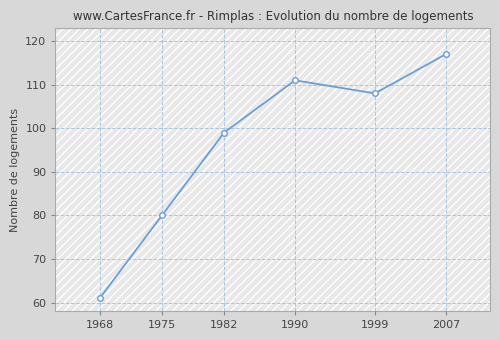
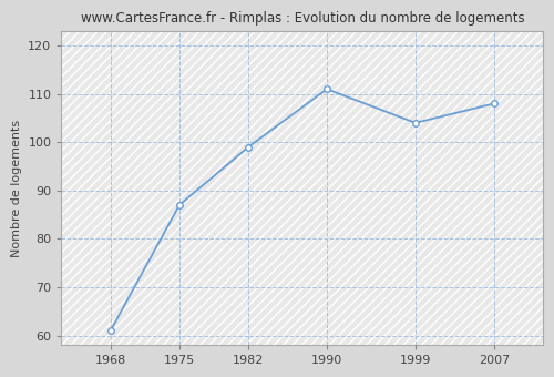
1975: 80 -> 87
1999: 108 -> 104
2007: 117 -> 108
